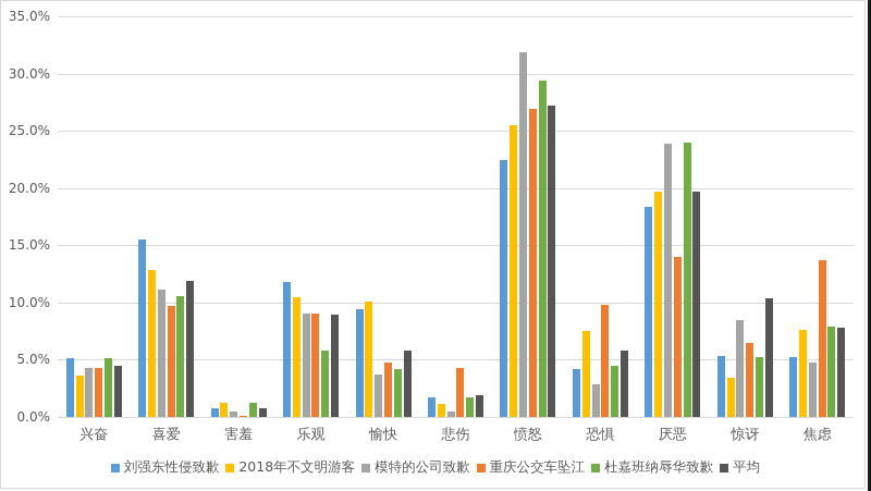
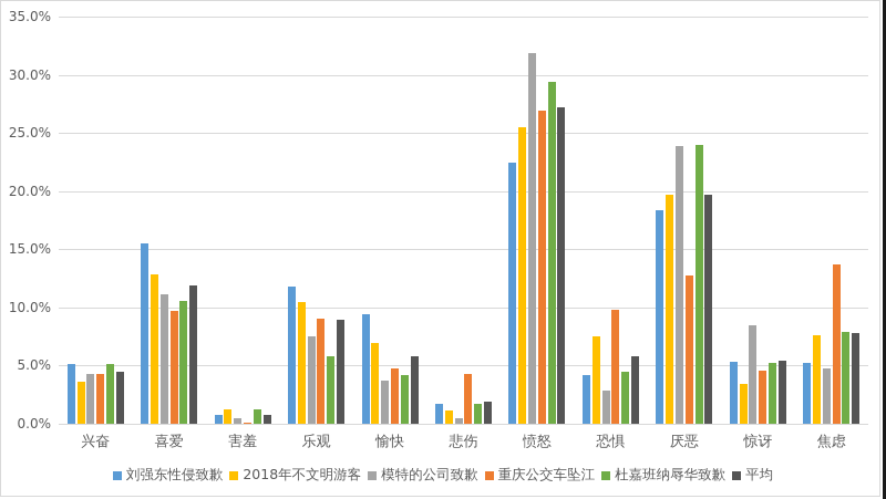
模特的公司致歉/乐观: 9.0% -> 7.5%
2018年不文明游客/愉快: 10.1% -> 6.9%
重庆公交车坠江/厌恶: 14.0% -> 12.7%
重庆公交车坠江/惊讶: 6.5% -> 4.6%
平均/惊讶: 10.4% -> 5.4%
